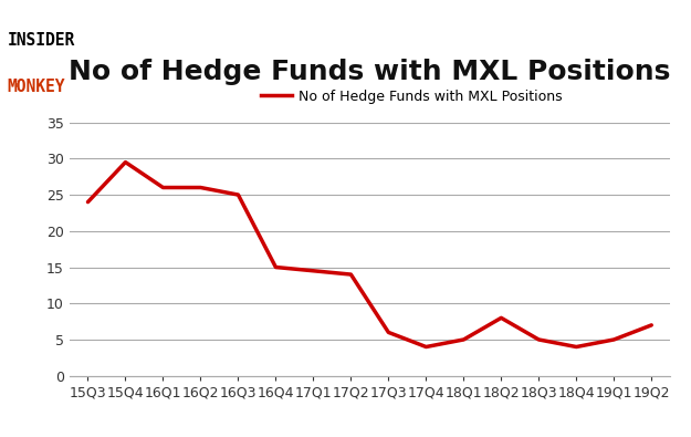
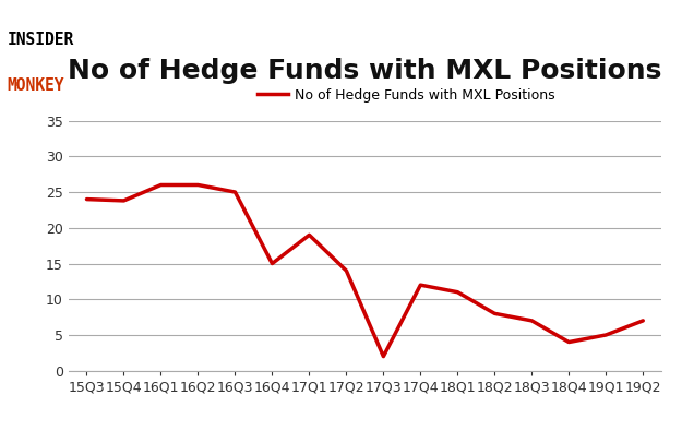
15Q4: 29.5 -> 23.8
17Q1: 14.5 -> 19.0
17Q3: 6.0 -> 2.0
17Q4: 4.0 -> 12.0
18Q1: 5.0 -> 11.0
18Q3: 5.0 -> 7.0
